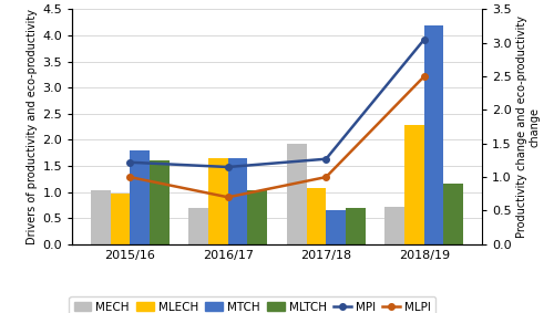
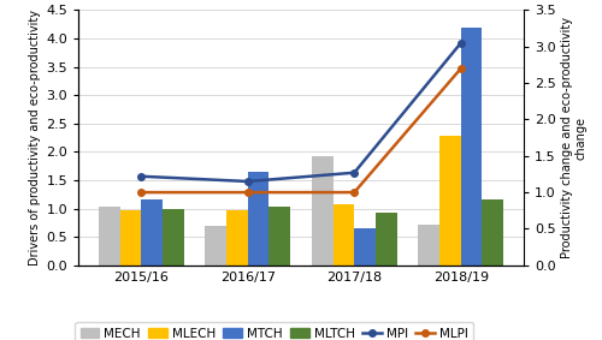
MTCH/2015/16: 1.80 -> 1.17
MLTCH/2015/16: 1.60 -> 1.00
MLECH/2016/17: 1.65 -> 0.97
MLPI/2016/17: 0.7 -> 1.0
MLTCH/2017/18: 0.70 -> 0.92
MLPI/2018/19: 2.5 -> 2.7
